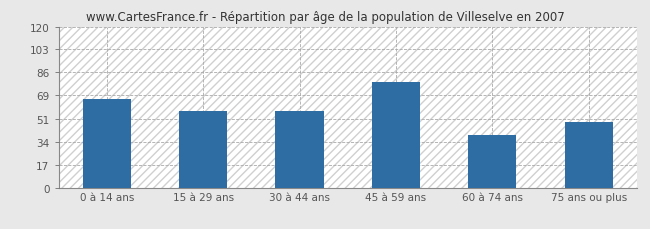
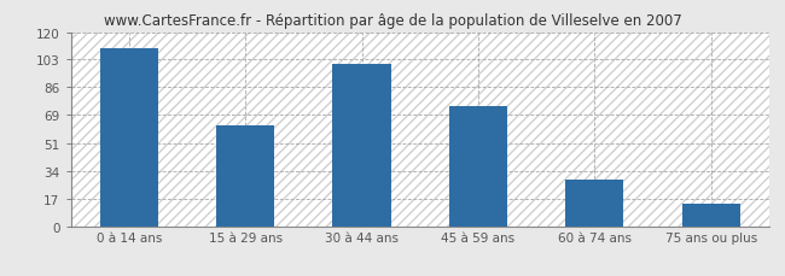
0 à 14 ans: 66 -> 110
15 à 29 ans: 57 -> 62
30 à 44 ans: 57 -> 100
45 à 59 ans: 79 -> 74
60 à 74 ans: 39 -> 29
75 ans ou plus: 49 -> 14
